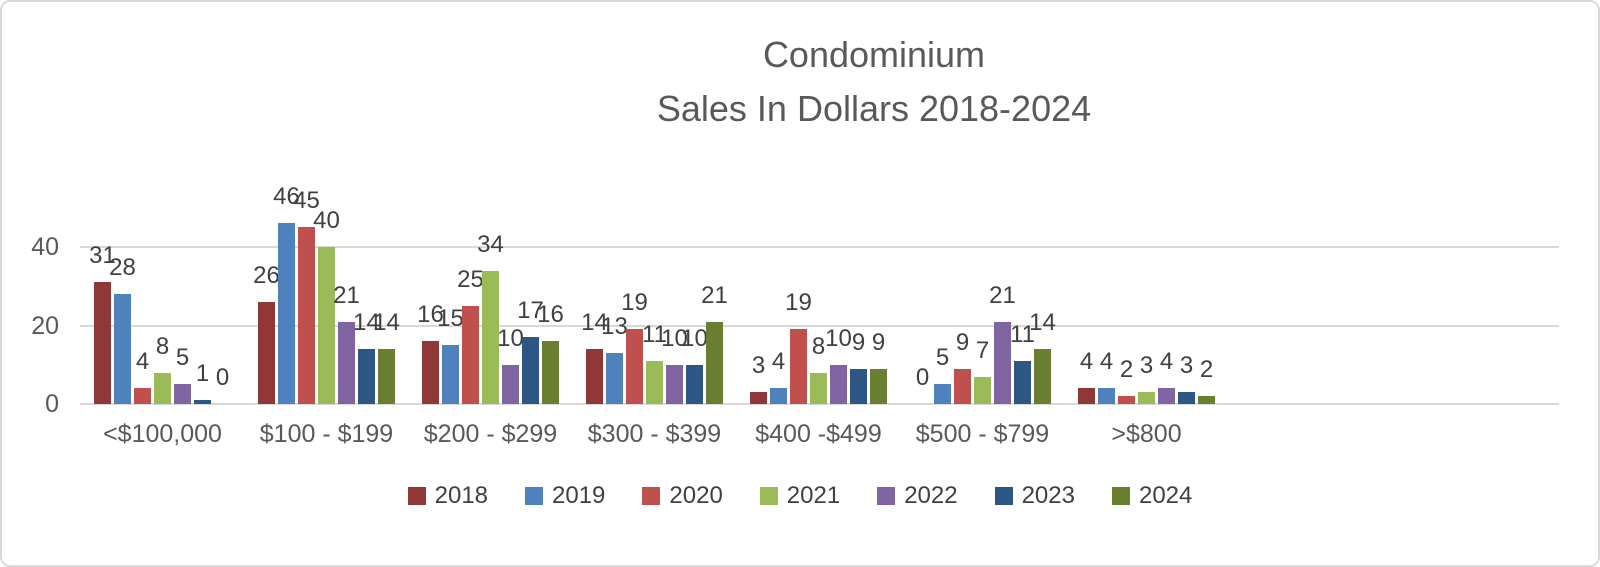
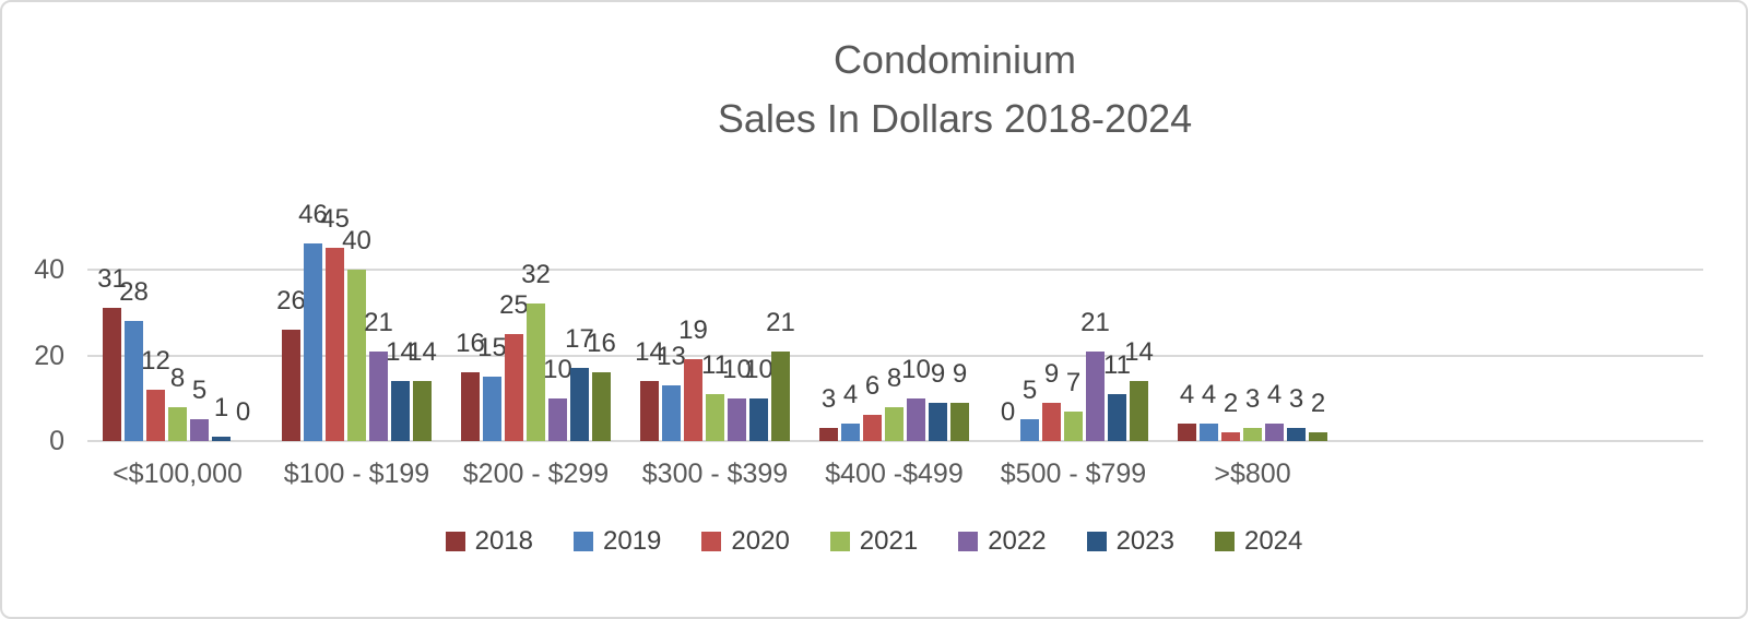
2020/<$100,000: 4 -> 12
2021/$200 - $299: 34 -> 32
2020/$400 -$499: 19 -> 6
